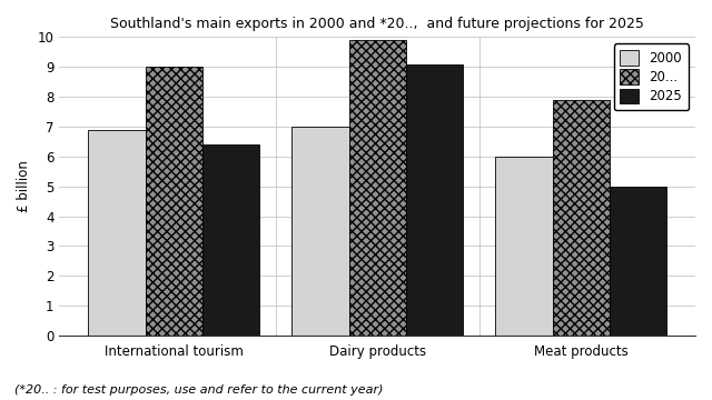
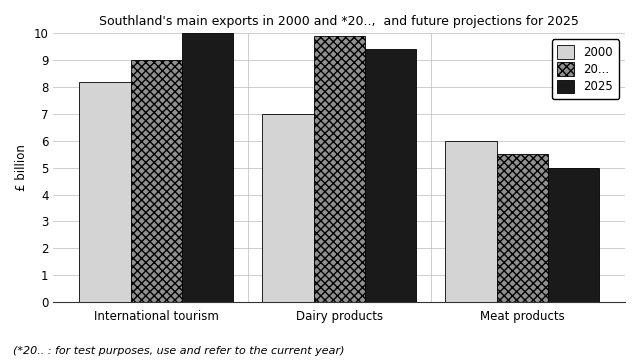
2000/International tourism: 6.9 -> 8.2
2025/International tourism: 6.4 -> 10.0
2025/Dairy products: 9.1 -> 9.4
20.../Meat products: 7.9 -> 5.5
